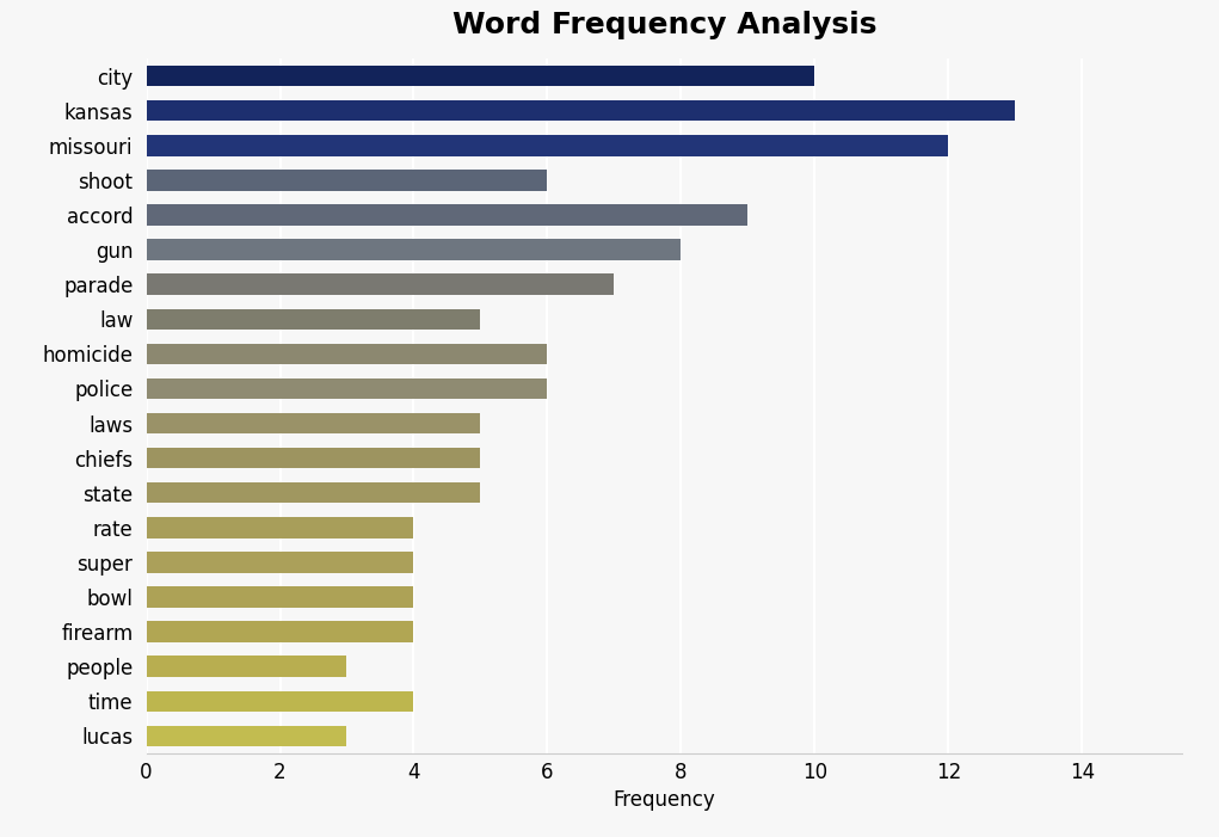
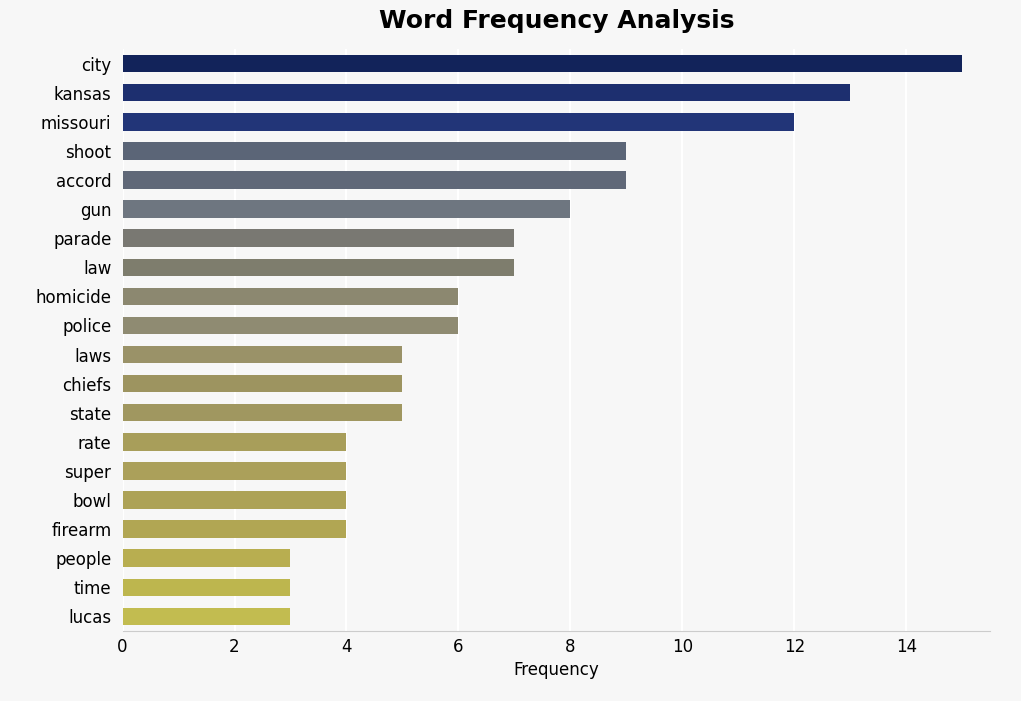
city: 10 -> 15
shoot: 6 -> 9
law: 5 -> 7
time: 4 -> 3
